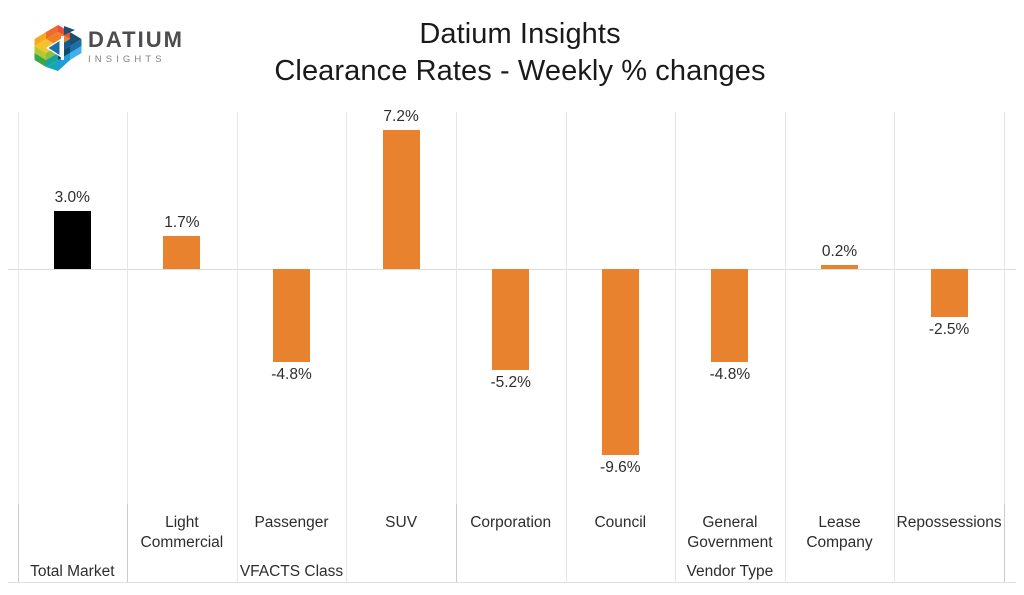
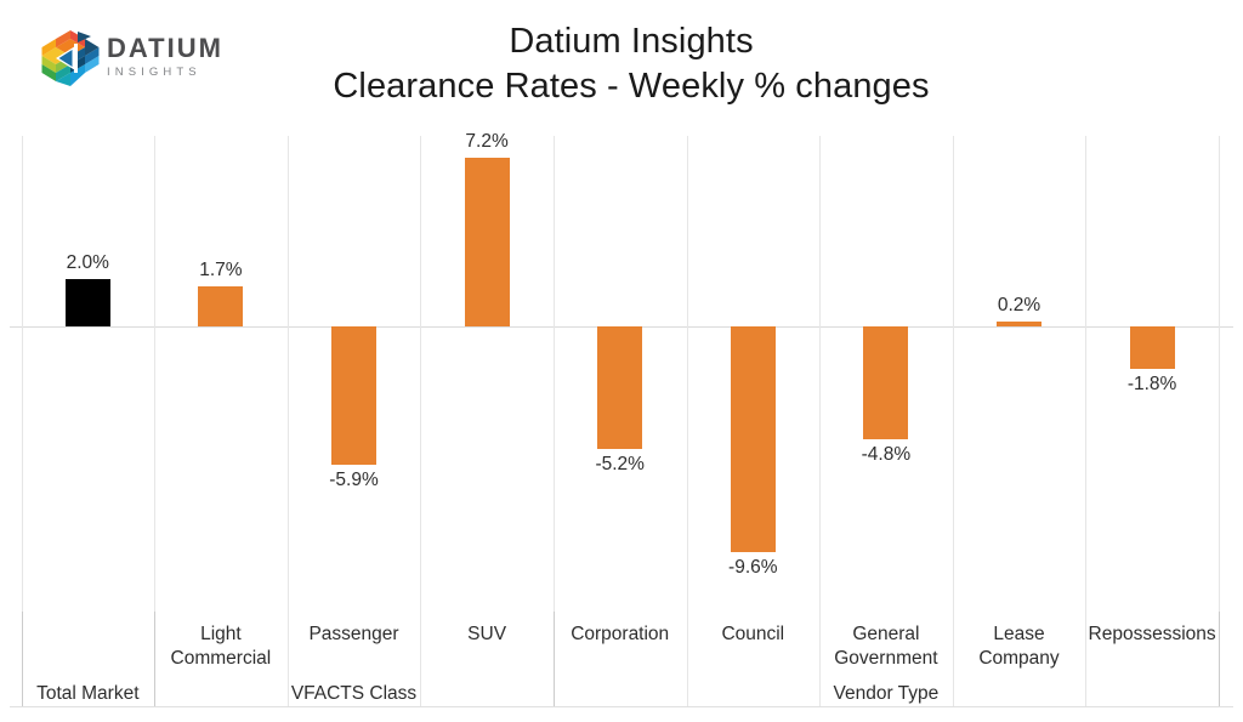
Total Market: 3.0% -> 2.0%
Passenger: -4.8% -> -5.9%
Repossessions: -2.5% -> -1.8%
